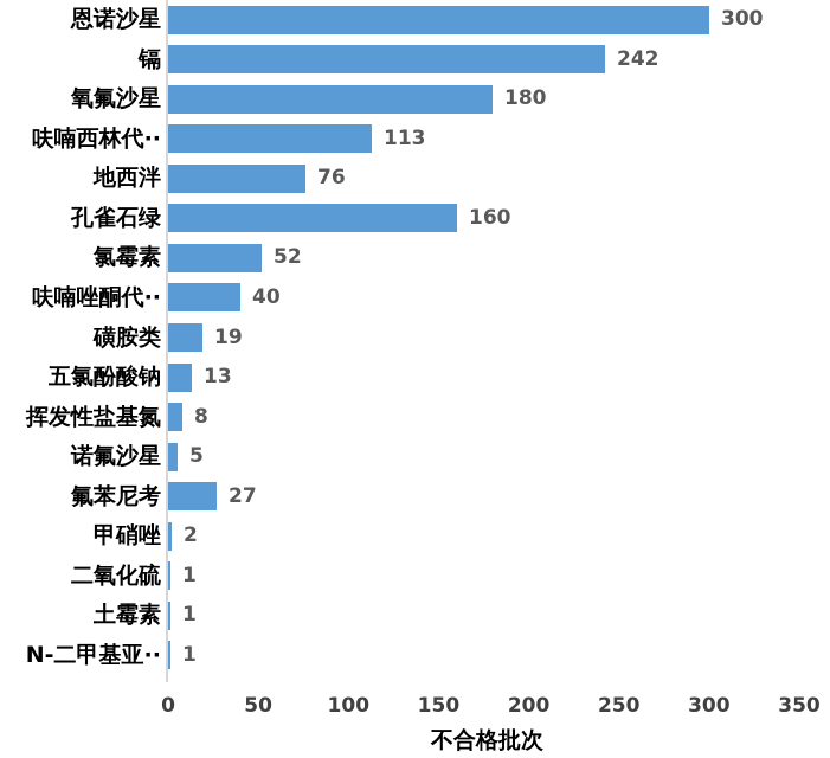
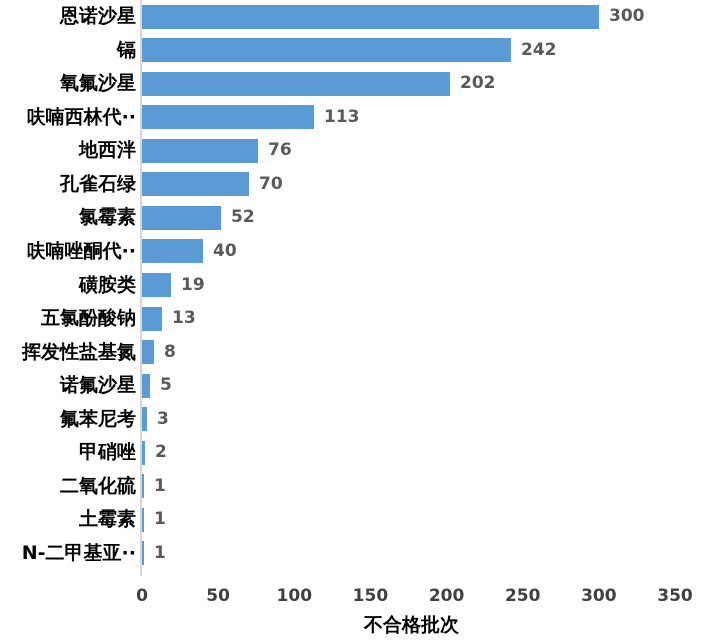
氧氟沙星: 180 -> 202
孔雀石绿: 160 -> 70
氟苯尼考: 27 -> 3
